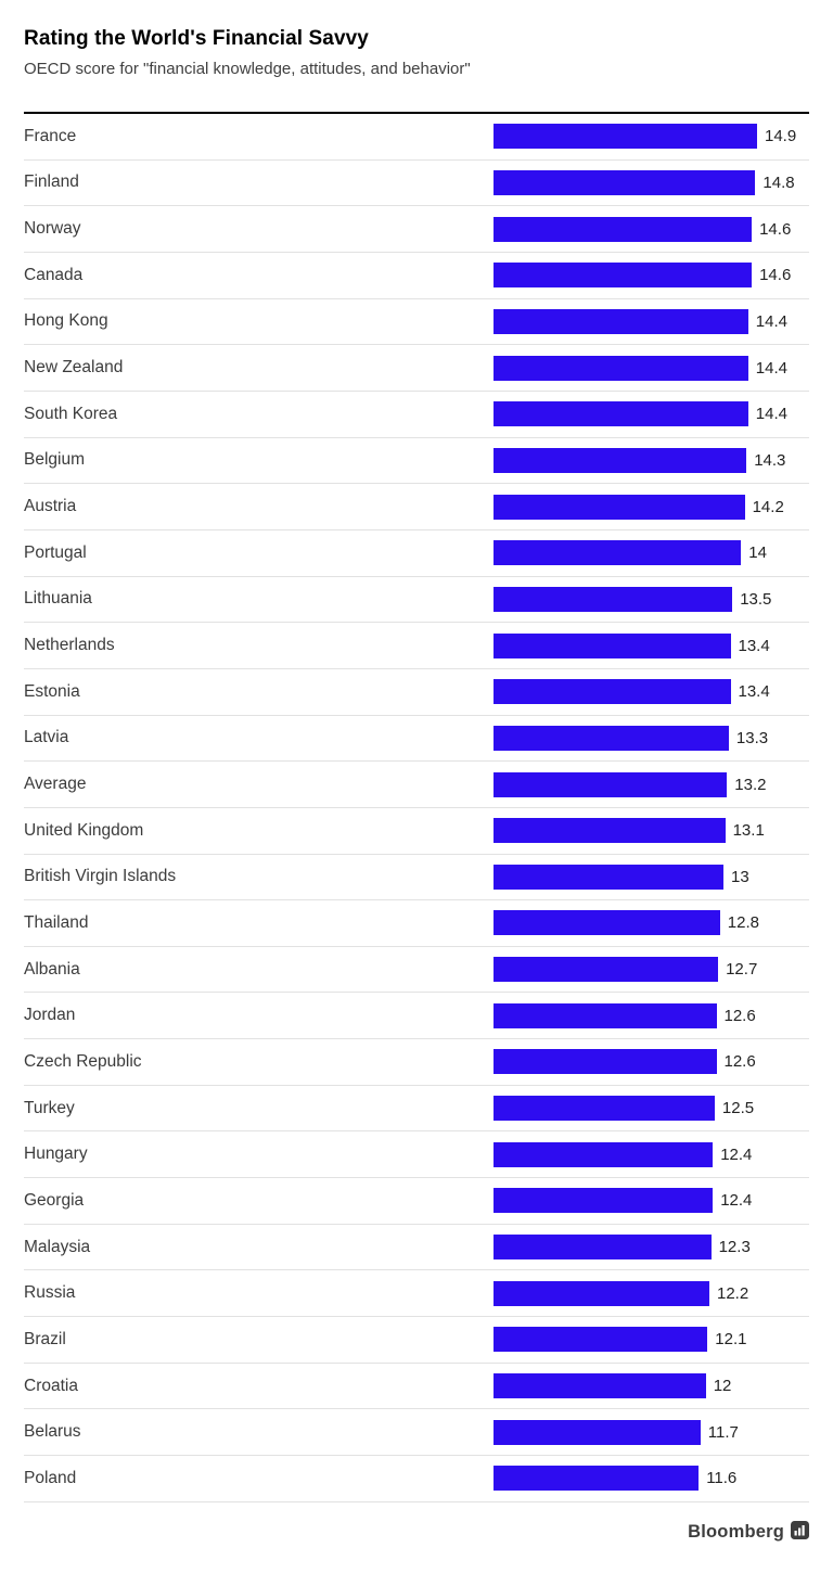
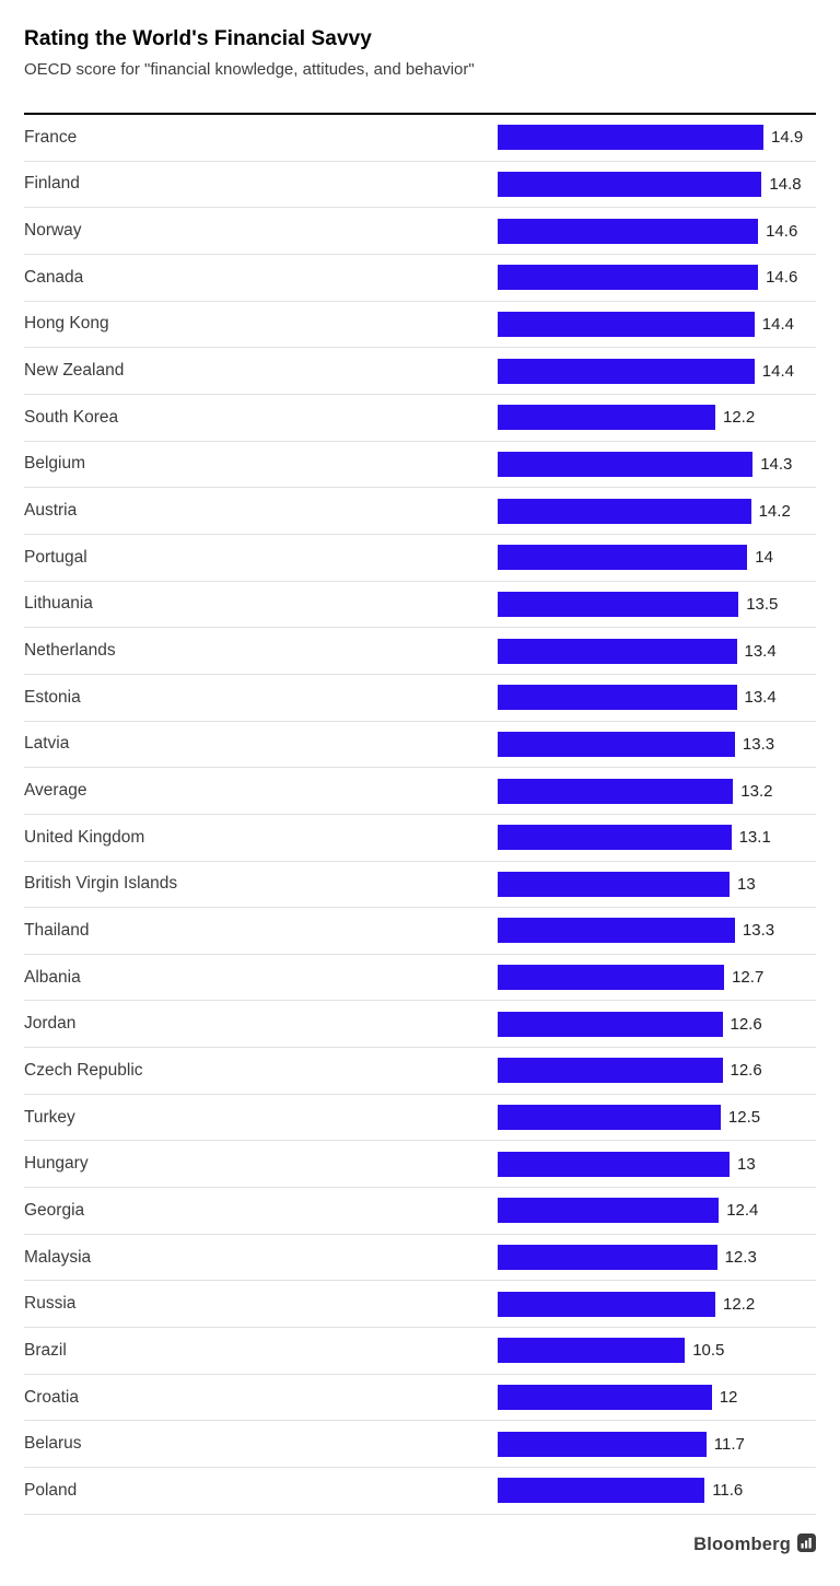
South Korea: 14.4 -> 12.2
Thailand: 12.8 -> 13.3
Hungary: 12.4 -> 13
Brazil: 12.1 -> 10.5
